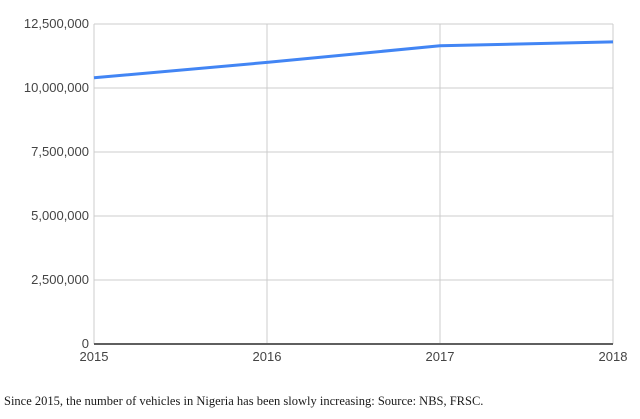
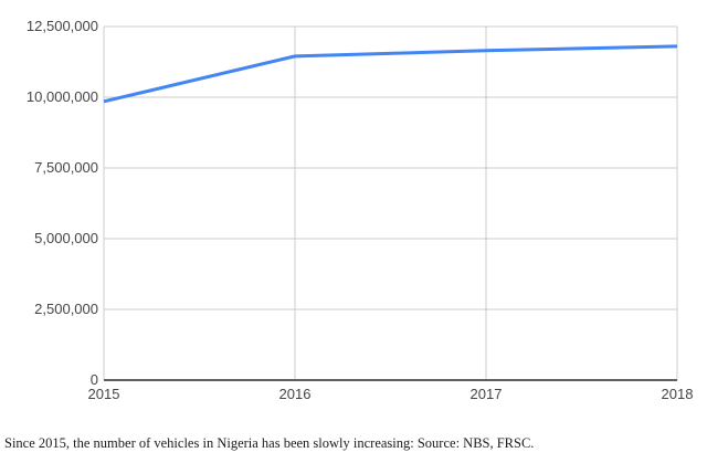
2015: 10400000 -> 9800000
2016: 11000000 -> 11400000
